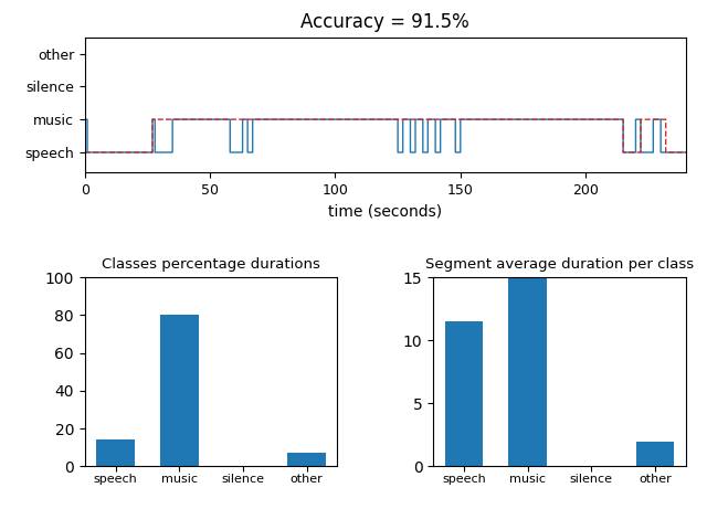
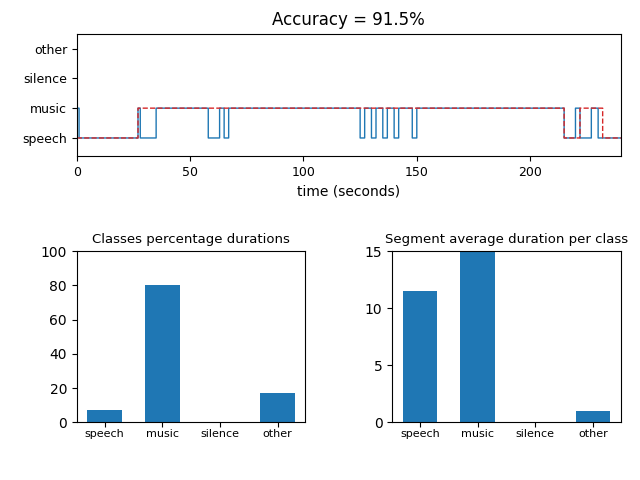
Classes percentage durations/speech: 14 -> 7
Classes percentage durations/other: 7 -> 17
Segment average duration per class/other: 2.0 -> 1.0
